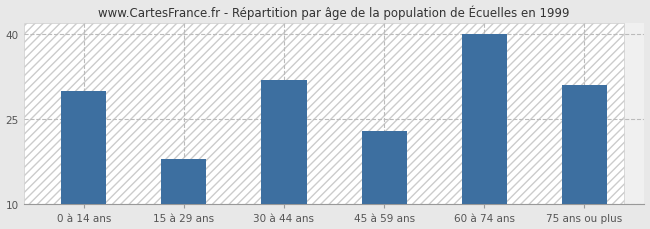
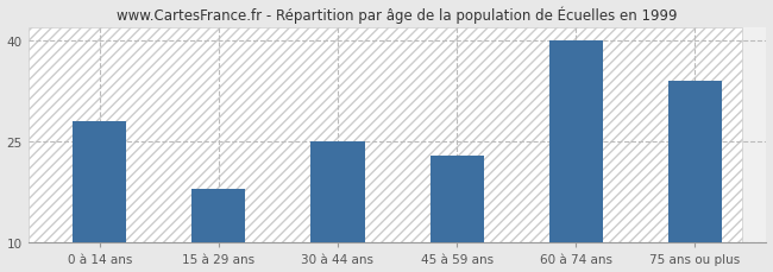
0 à 14 ans: 30 -> 28
30 à 44 ans: 32 -> 25
75 ans ou plus: 31 -> 34
